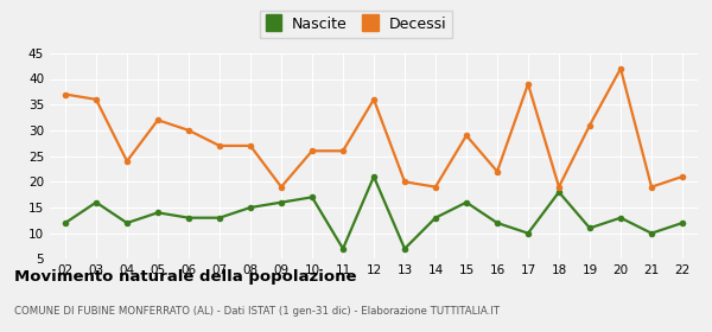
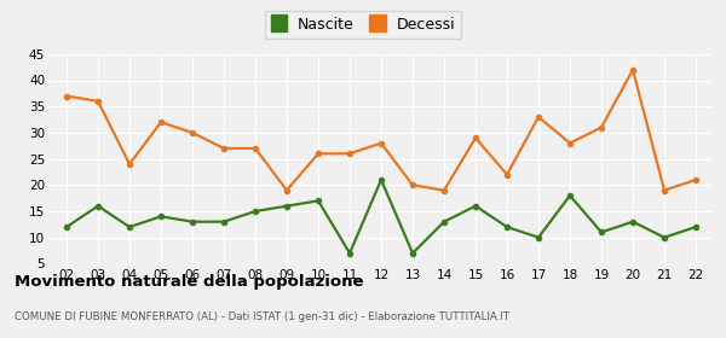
Decessi/12: 36 -> 28
Decessi/17: 39 -> 33
Decessi/18: 19 -> 28
